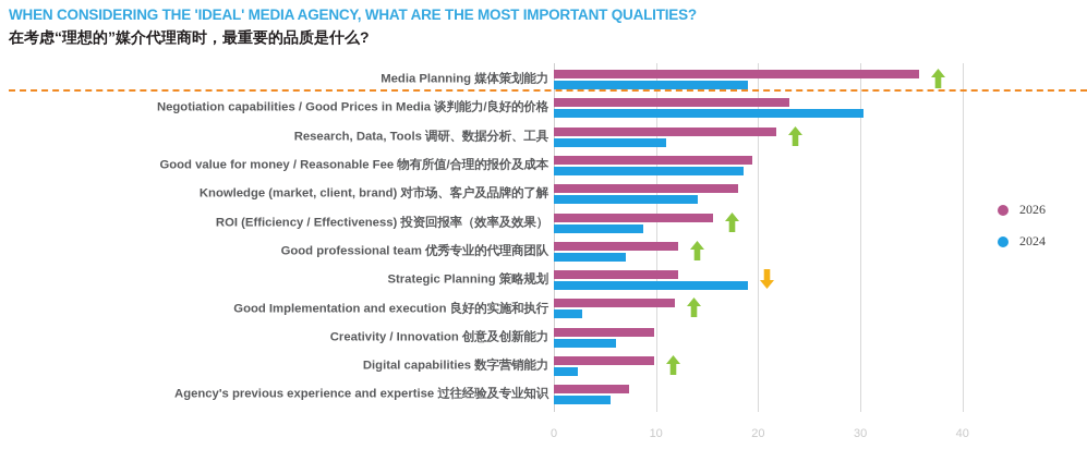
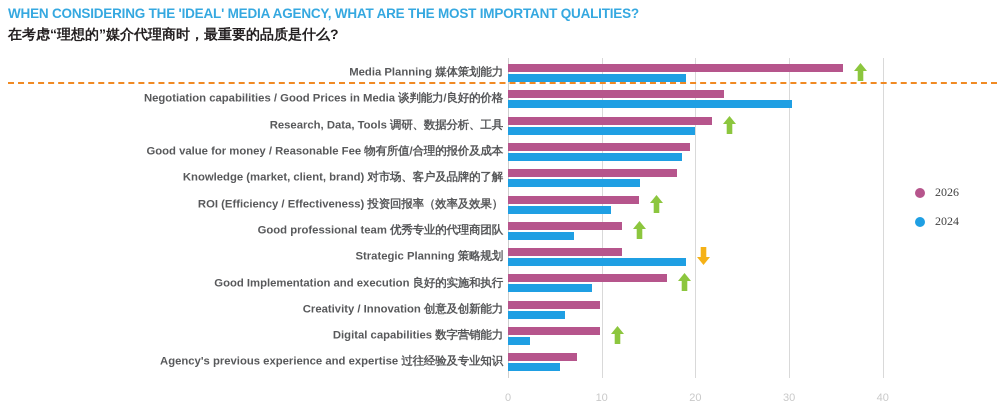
2024/Research, Data, Tools 调研、数据分析、工具: 11 -> 20
2026/ROI (Efficiency / Effectiveness) 投资回报率（效率及效果）: 16 -> 14
2024/ROI (Efficiency / Effectiveness) 投资回报率（效率及效果）: 9 -> 11
2026/Good Implementation and execution 良好的实施和执行: 12 -> 17
2024/Good Implementation and execution 良好的实施和执行: 3 -> 9
